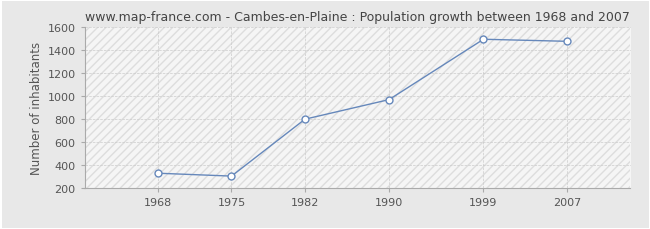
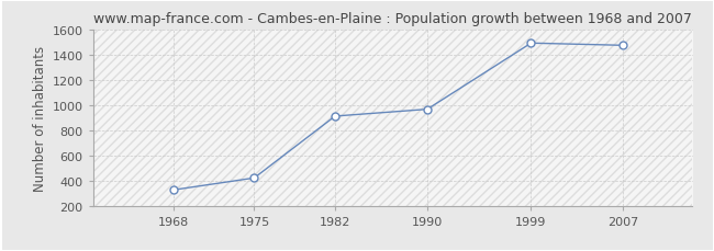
1975: 300 -> 420
1982: 800 -> 910
